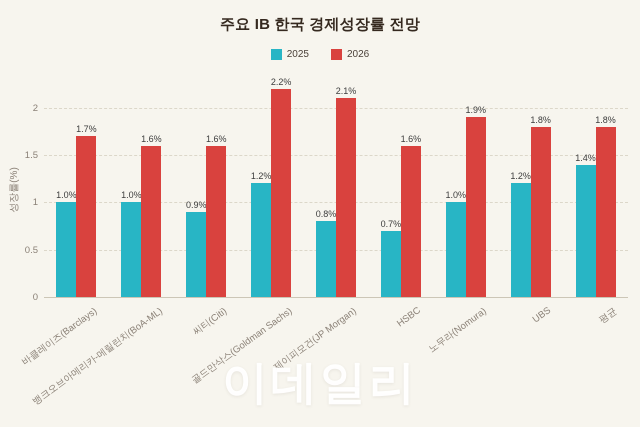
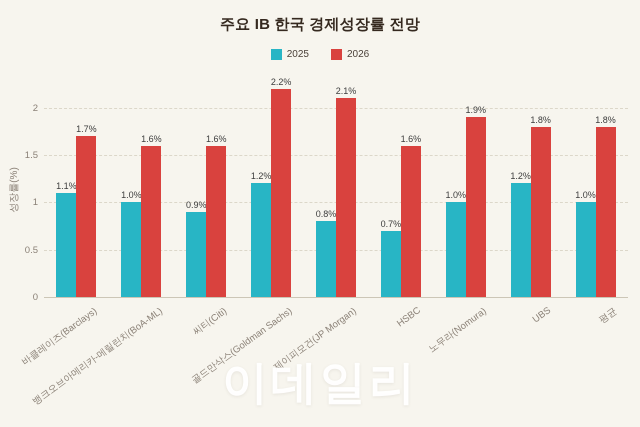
2025/바클레이즈(Barclays): 1.0% -> 1.1%
2025/평균: 1.4% -> 1.0%
